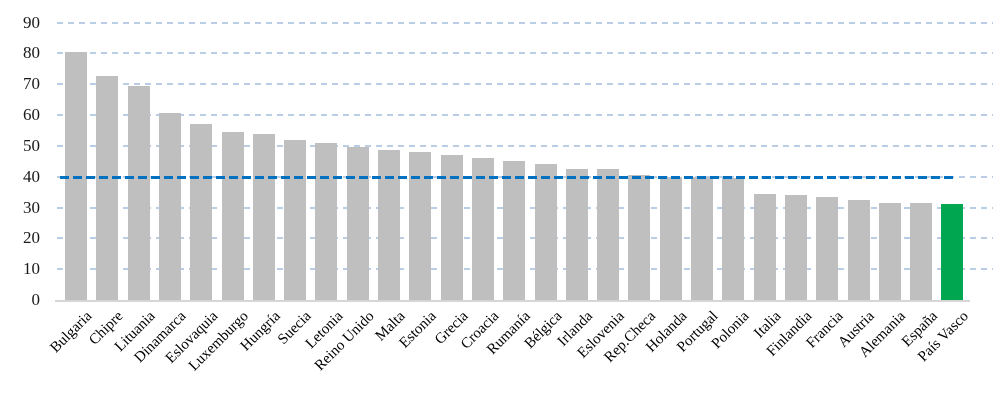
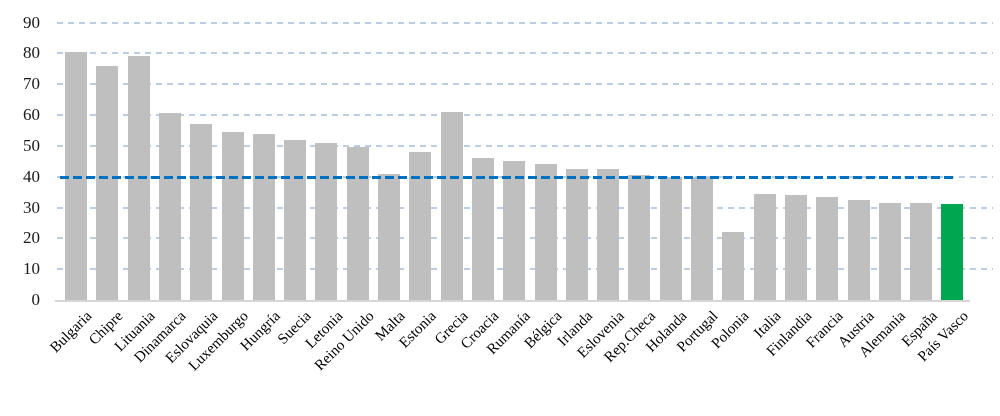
Chipre: 72 -> 76
Lituania: 70 -> 79
Malta: 48 -> 41
Grecia: 47 -> 61
Polonia: 40 -> 22
